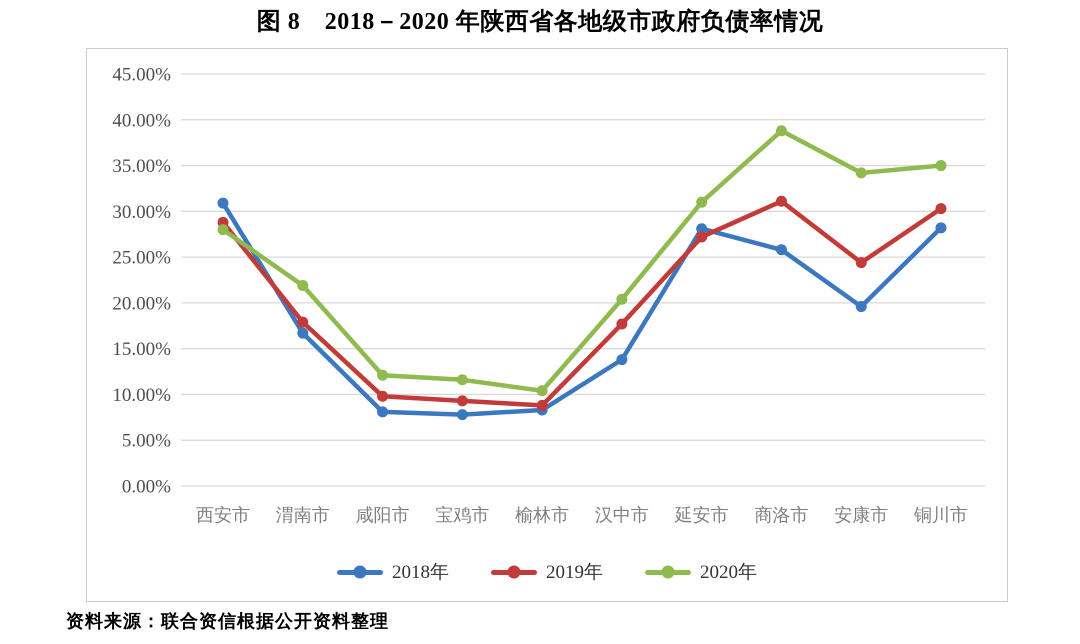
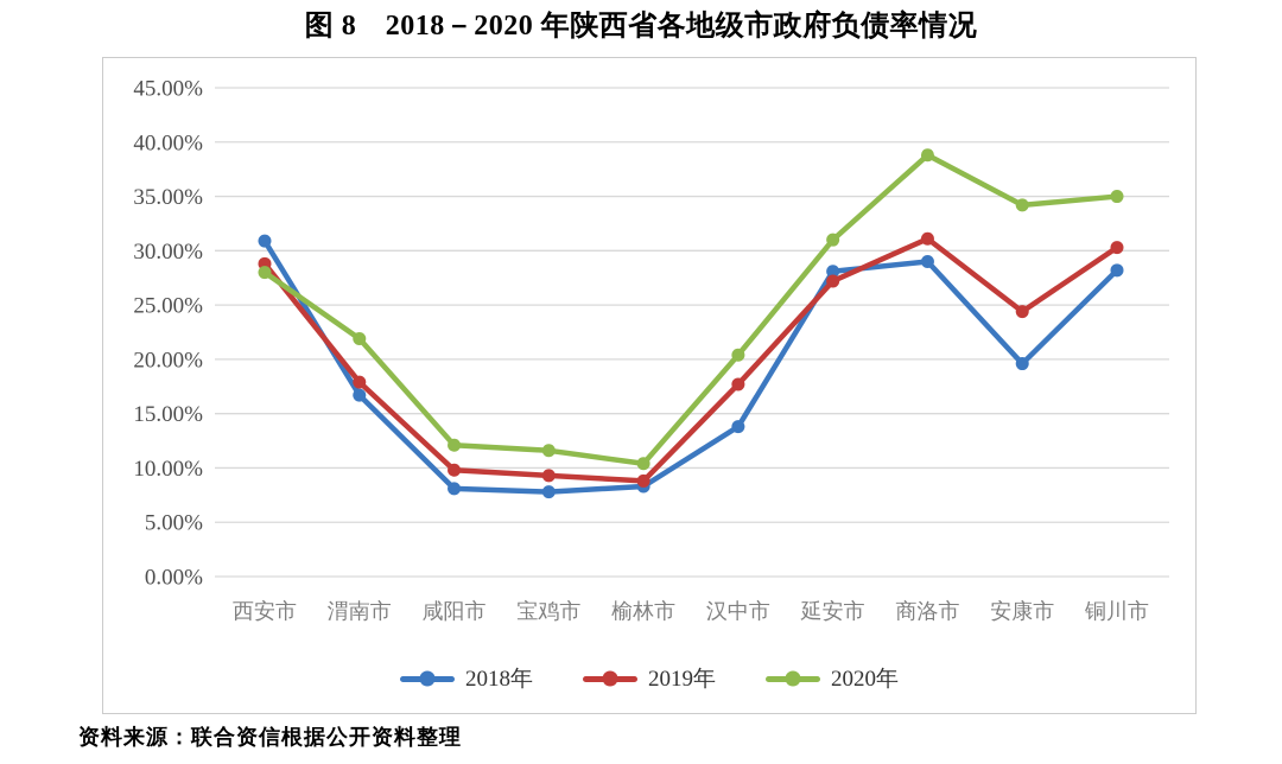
2018年/商洛市: 26% -> 29%
